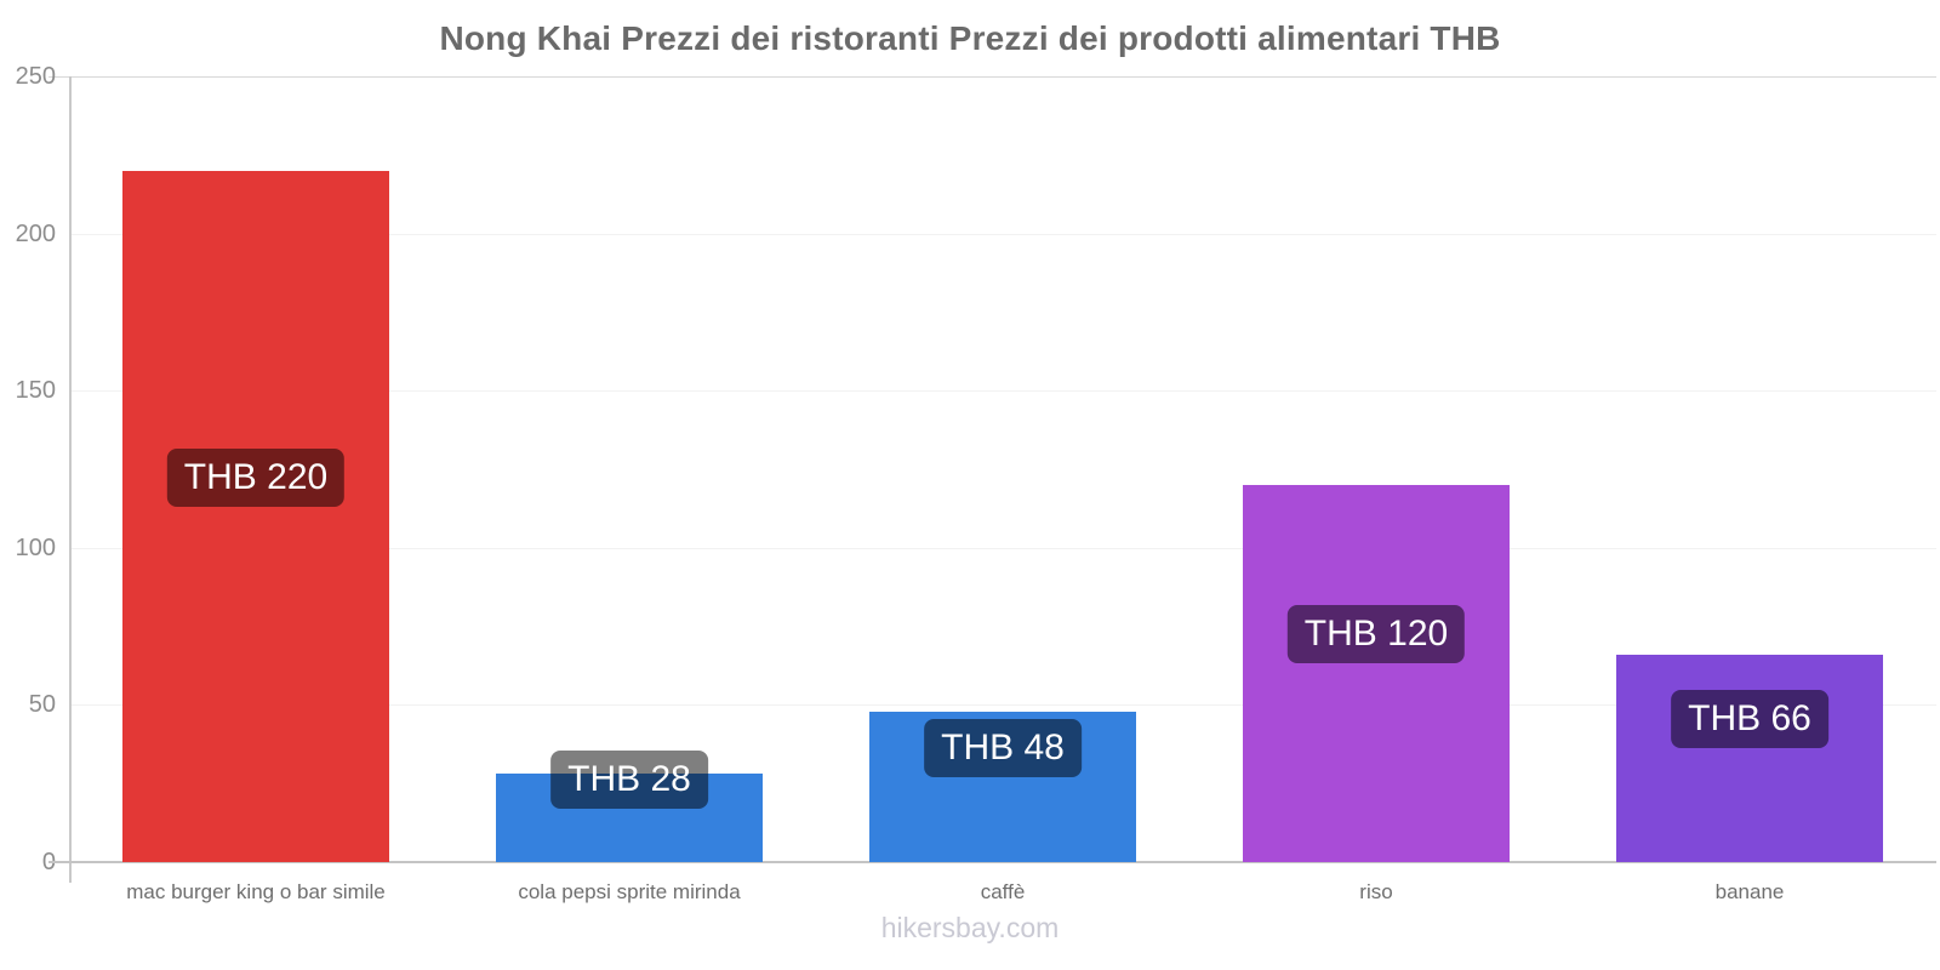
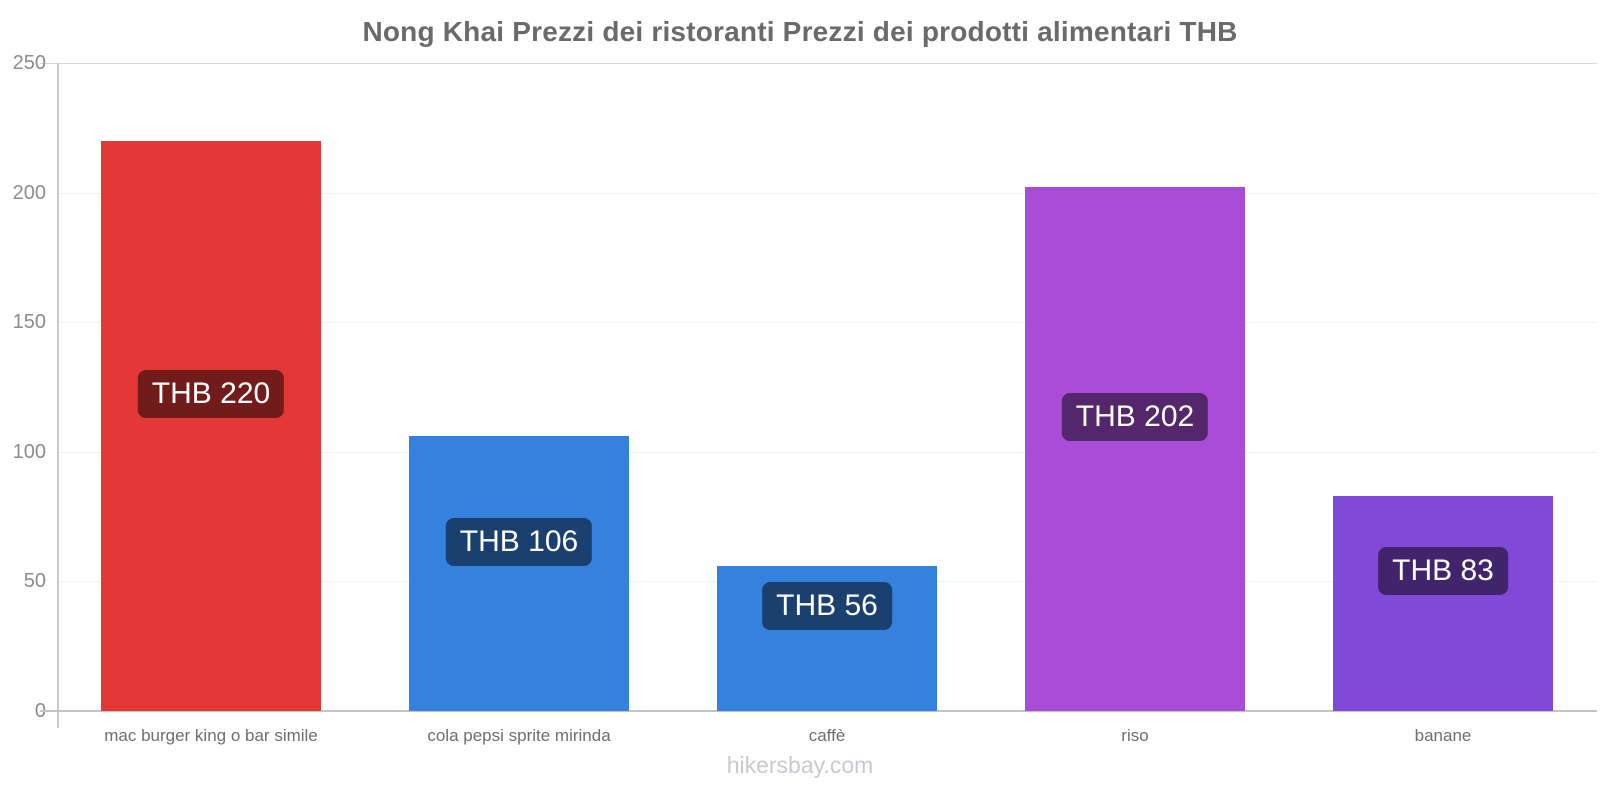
cola pepsi sprite mirinda: 28 -> 106
caffè: 48 -> 56
riso: 120 -> 202
banane: 66 -> 83
